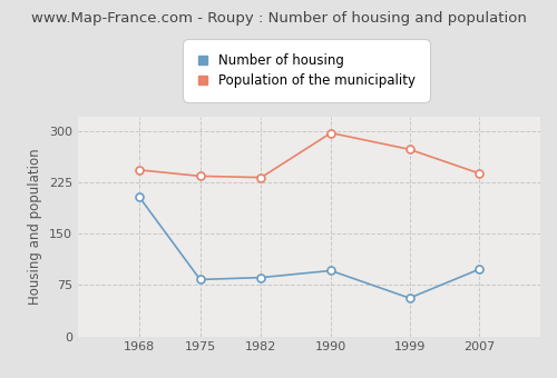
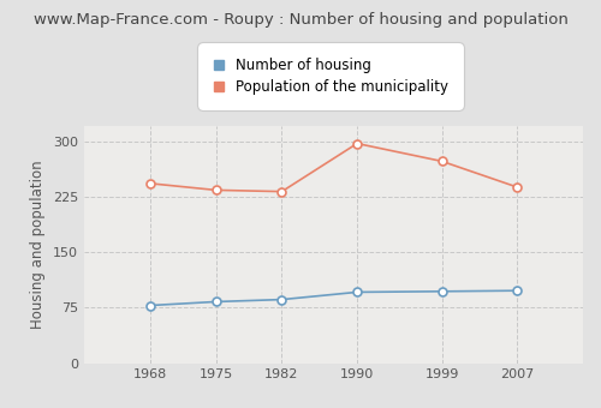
Number of housing/1968: 204 -> 78
Number of housing/1999: 56 -> 97
